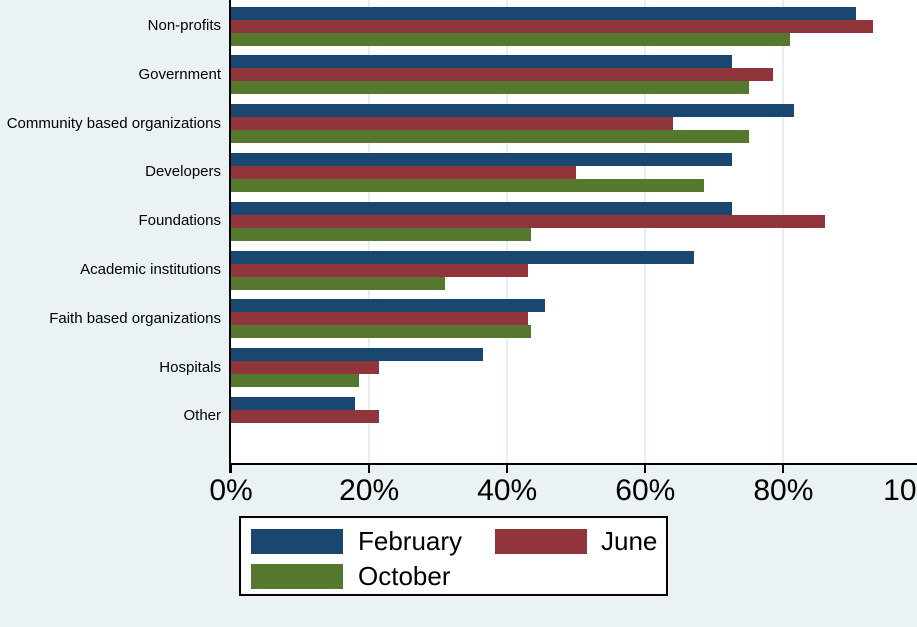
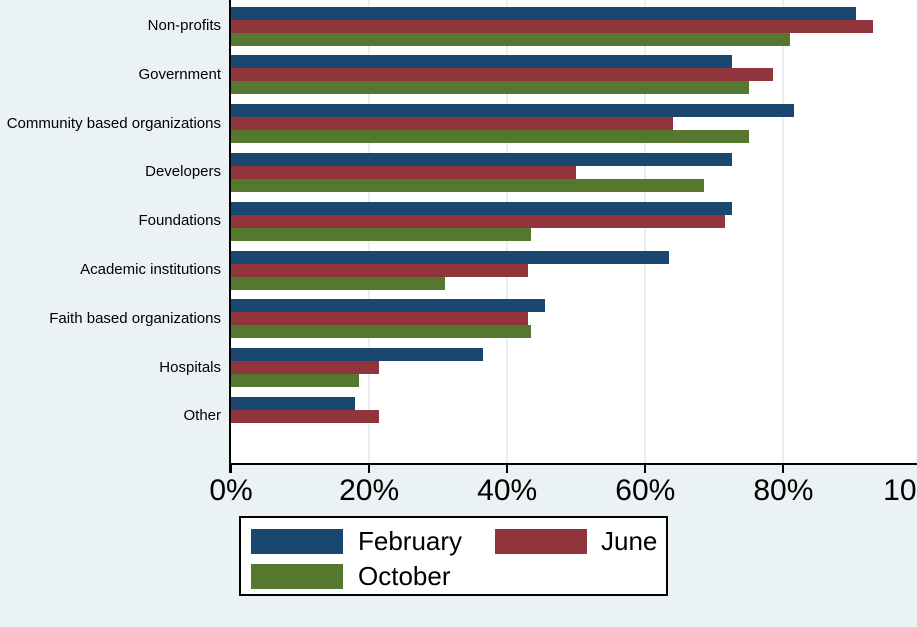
June/Foundations: 86% -> 72%
February/Academic institutions: 67% -> 64%
